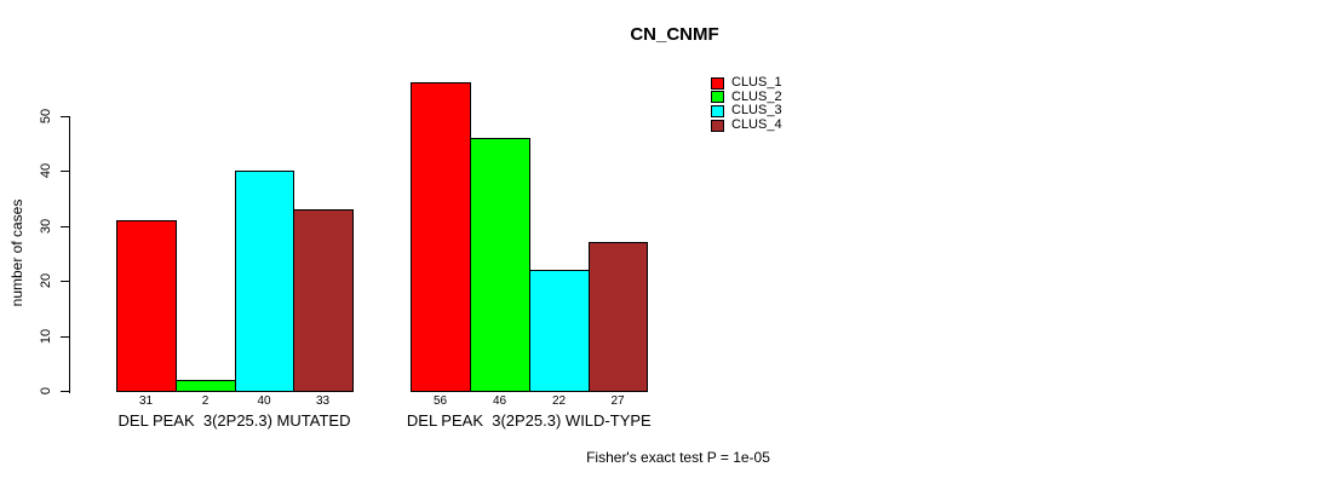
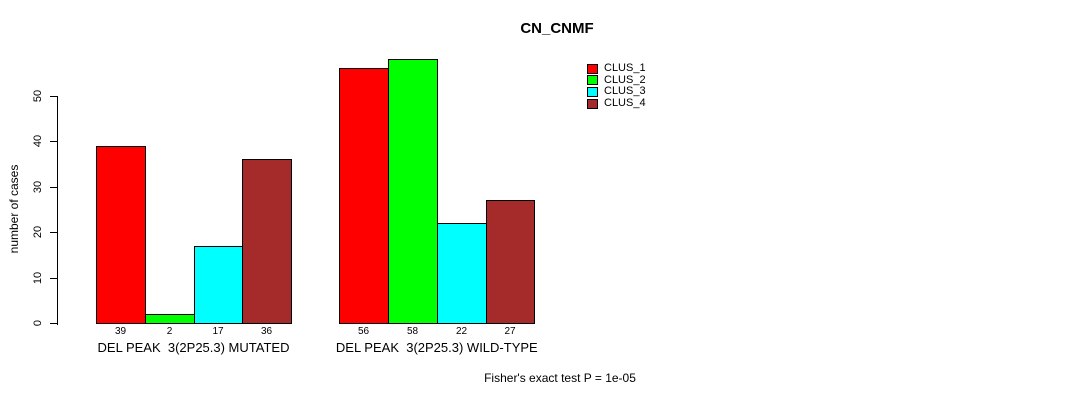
CLUS_1/DEL PEAK 3(2P25.3) MUTATED: 31 -> 39
CLUS_3/DEL PEAK 3(2P25.3) MUTATED: 40 -> 17
CLUS_4/DEL PEAK 3(2P25.3) MUTATED: 33 -> 36
CLUS_2/DEL PEAK 3(2P25.3) WILD-TYPE: 46 -> 58
